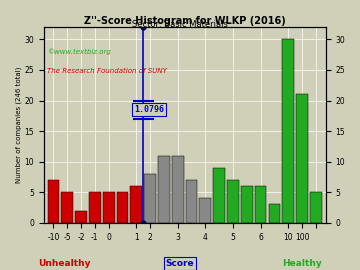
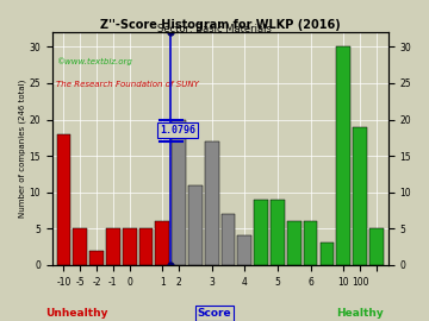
-10: 7 -> 18
2: 8 -> 20
3: 11 -> 17
5: 7 -> 9
100: 21 -> 19
